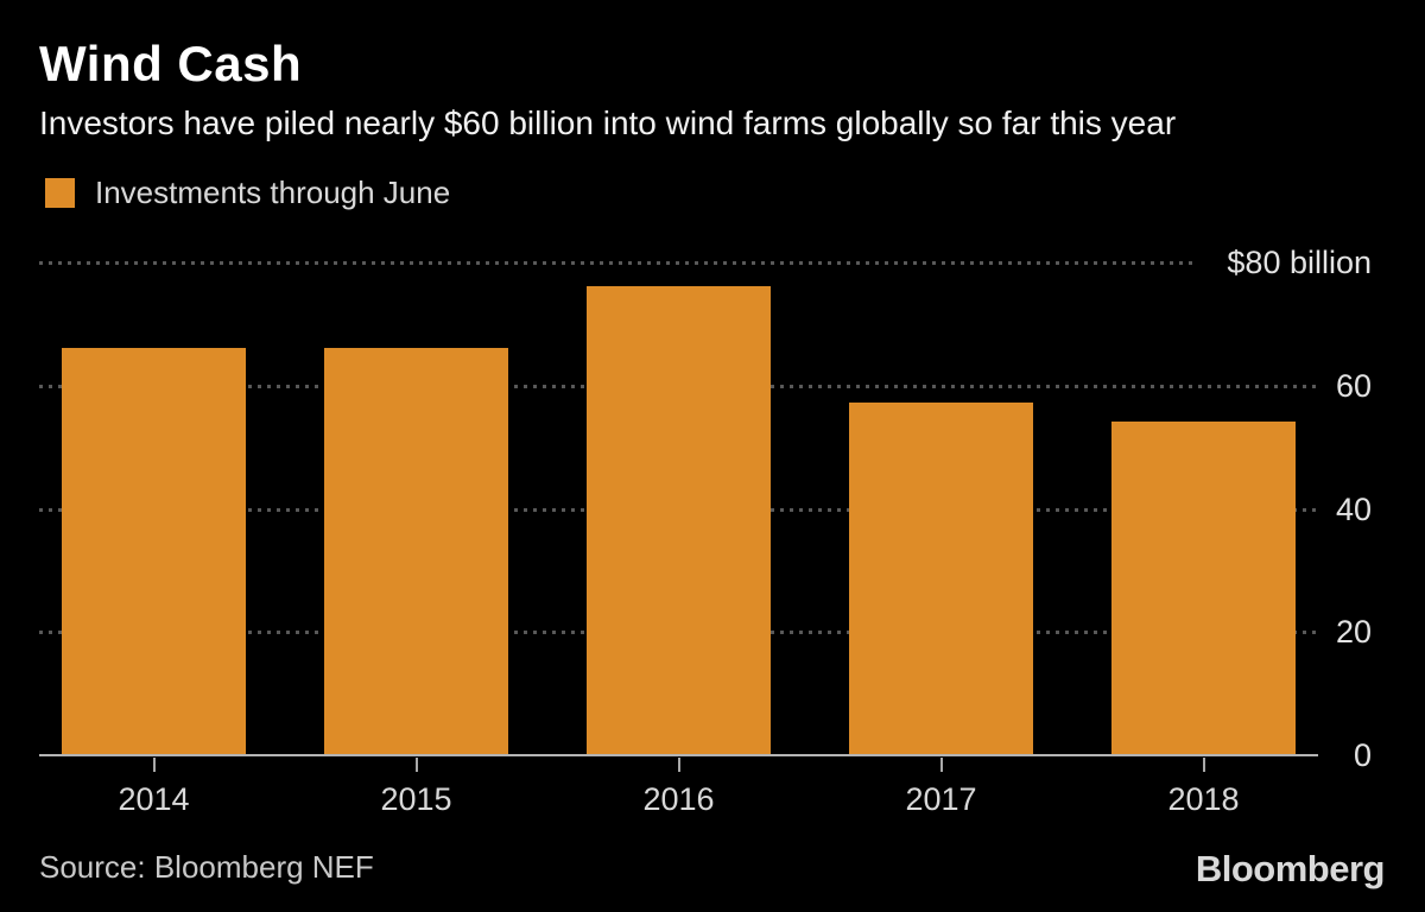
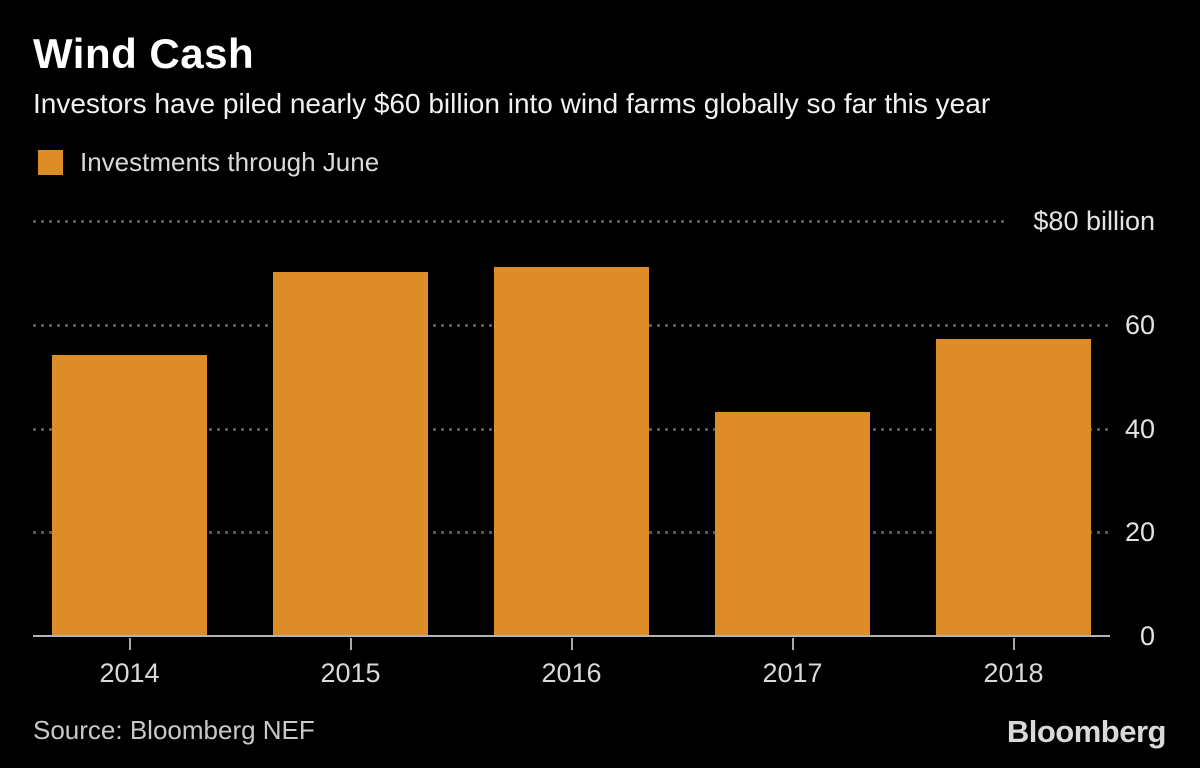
2014: 66 -> 54
2015: 66 -> 70
2016: 76 -> 71
2017: 57 -> 43
2018: 54 -> 57
